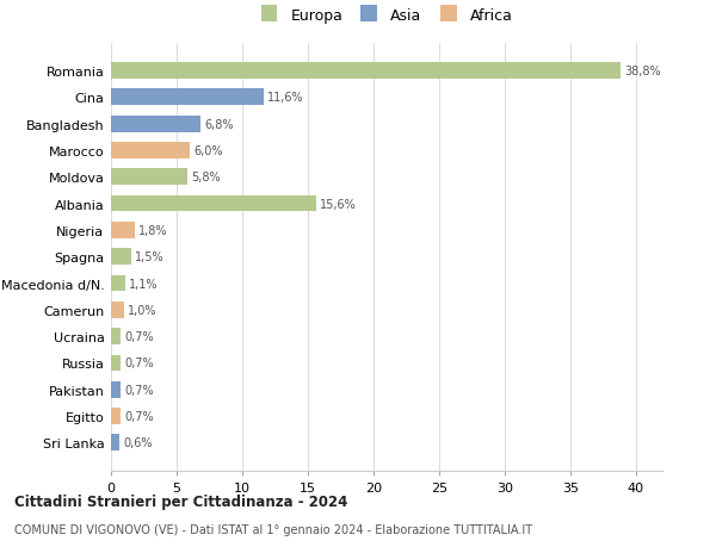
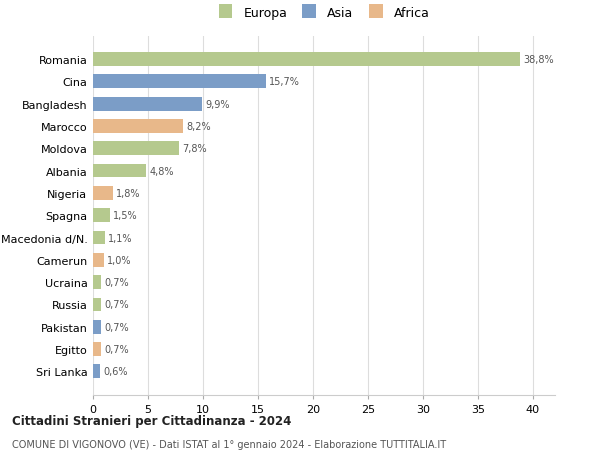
Cina: 11,6% -> 15,7%
Bangladesh: 6,8% -> 9,9%
Marocco: 6,0% -> 8,2%
Moldova: 5,8% -> 7,8%
Albania: 15,6% -> 4,8%
